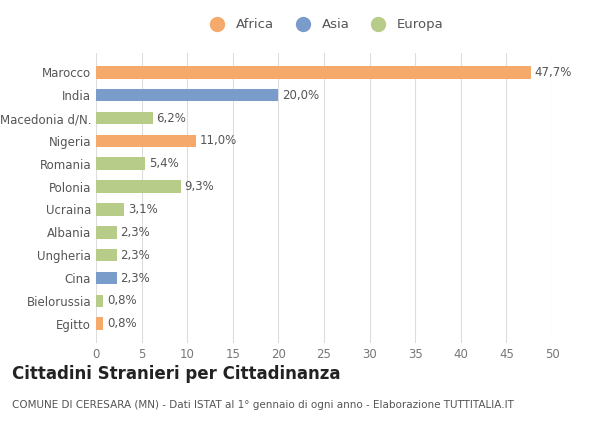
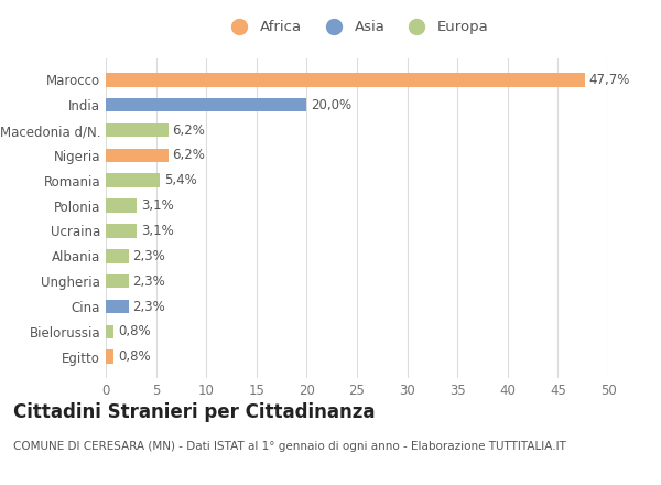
Nigeria: 11,0% -> 6,2%
Polonia: 9,3% -> 3,1%
